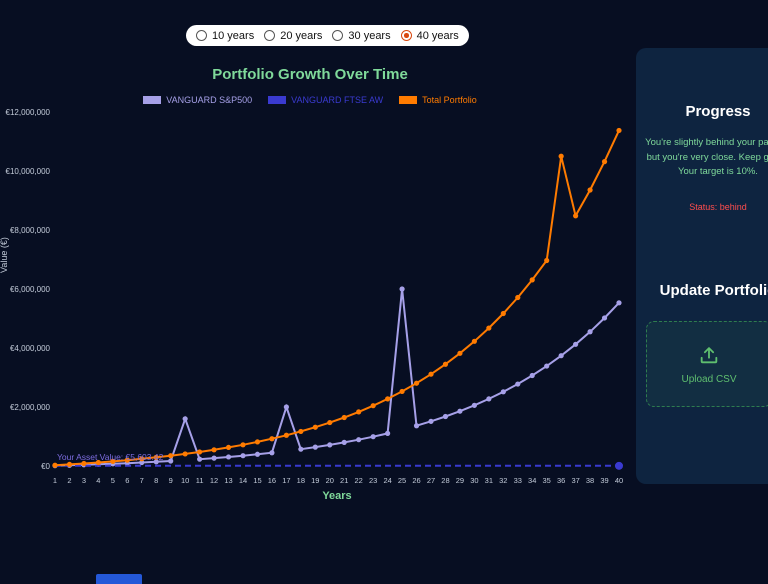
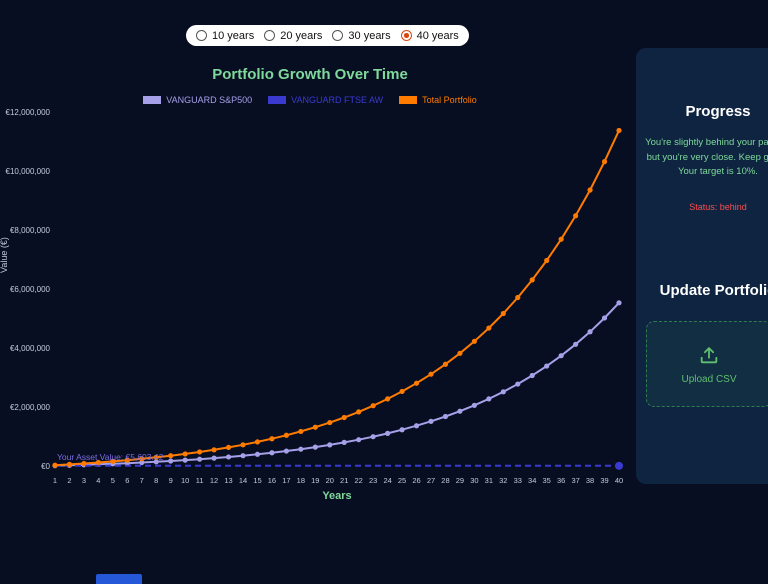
VANGUARD S&P500/10: €1600000 -> €200000
VANGUARD S&P500/17: €2000000 -> €500000
VANGUARD S&P500/25: €6000000 -> €1200000
Total Portfolio/36: €10500000 -> €7700000
